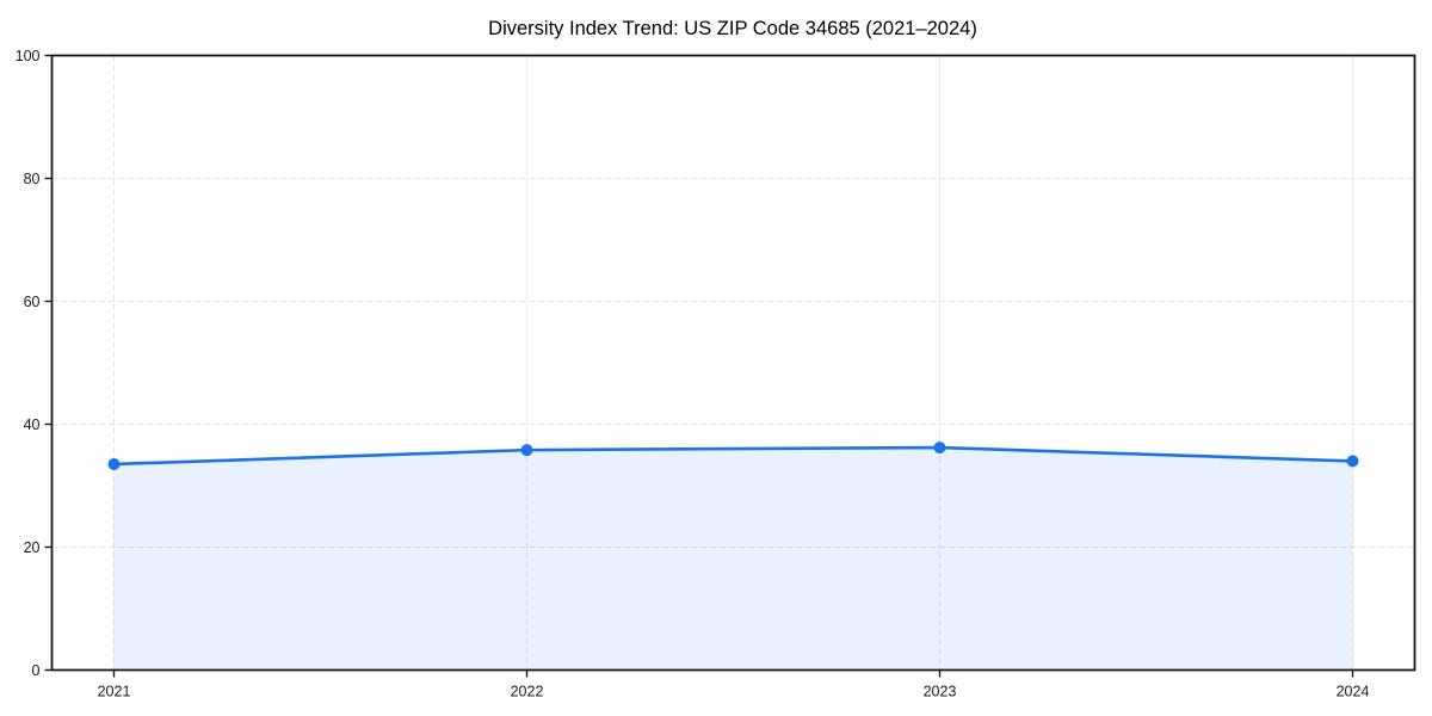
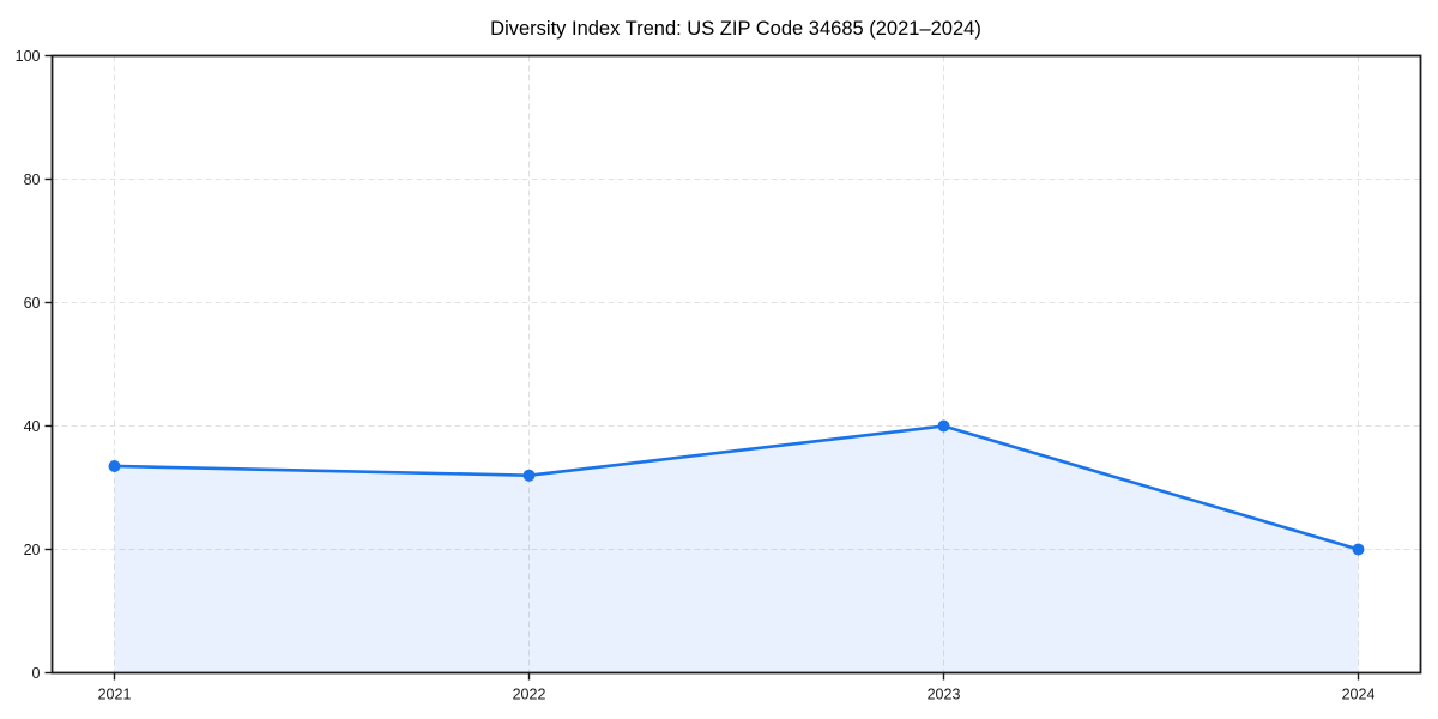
2022: 36 -> 32
2023: 36 -> 40
2024: 34 -> 20
